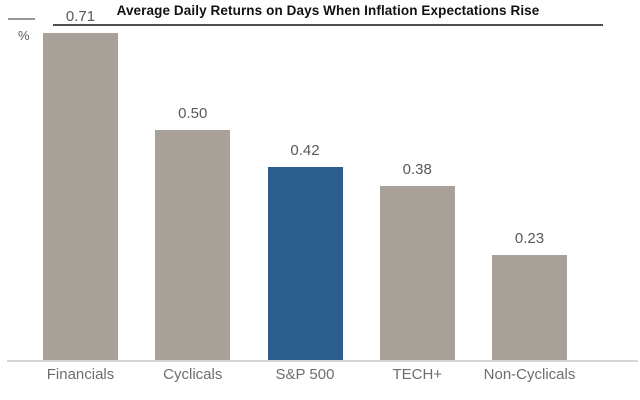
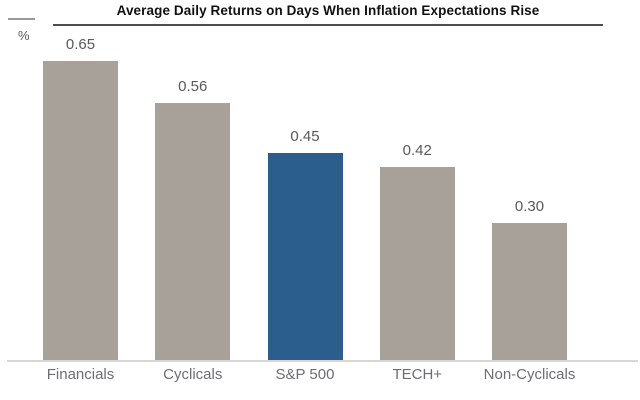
Financials: 0.71 -> 0.65
Cyclicals: 0.50 -> 0.56
S&P 500: 0.42 -> 0.45
TECH+: 0.38 -> 0.42
Non-Cyclicals: 0.23 -> 0.30
